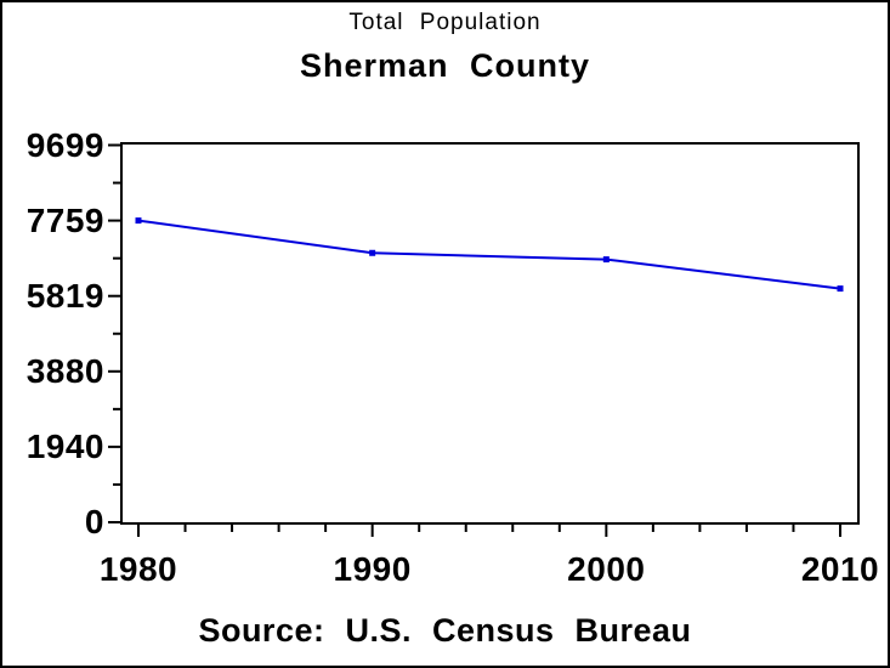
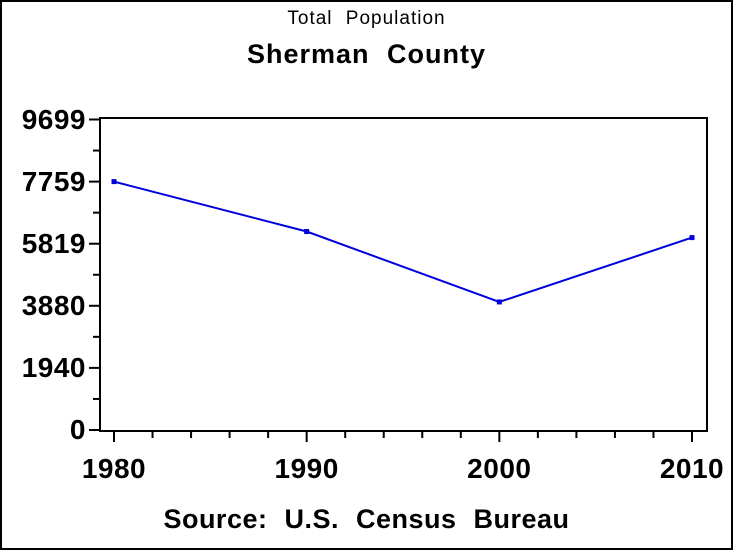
1990: 6900 -> 6200
2000: 6800 -> 4000
